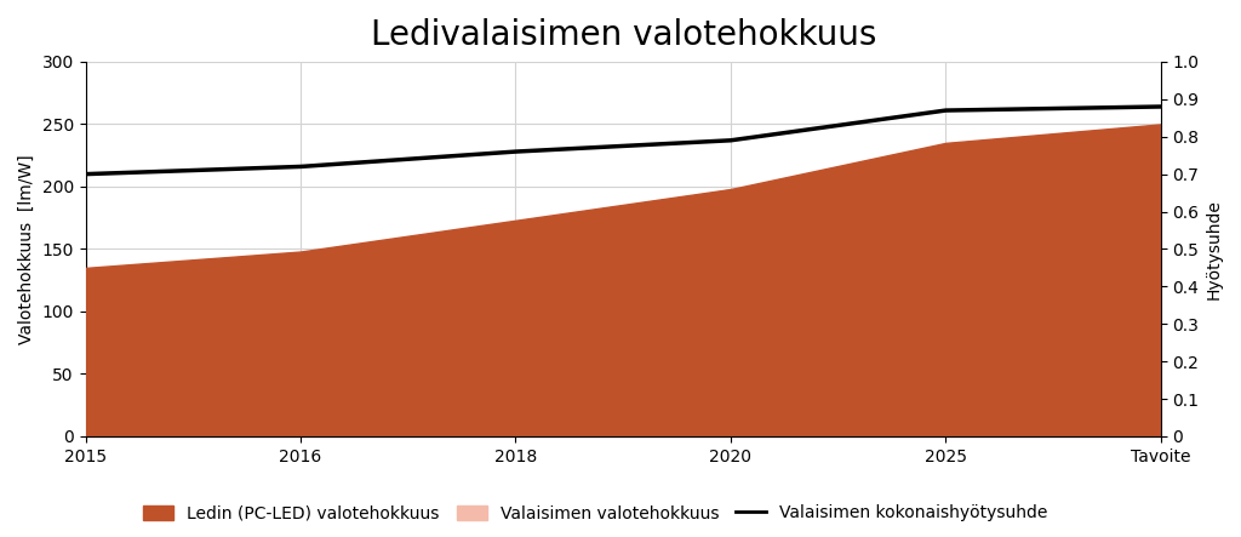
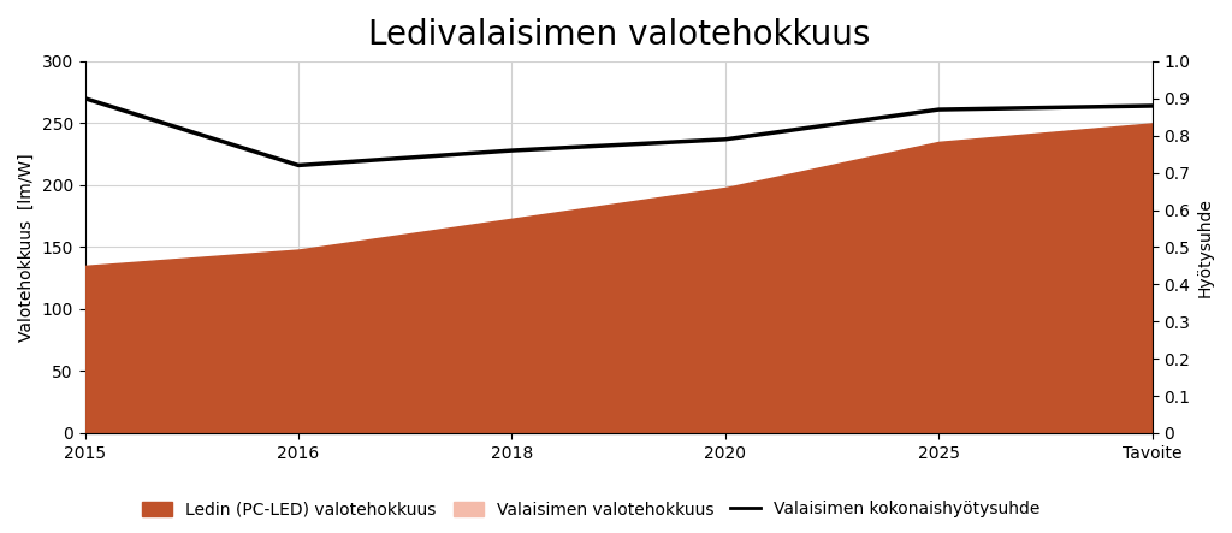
Valaisimen kokonaishyötysuhde/2015: 0.70 -> 0.90
